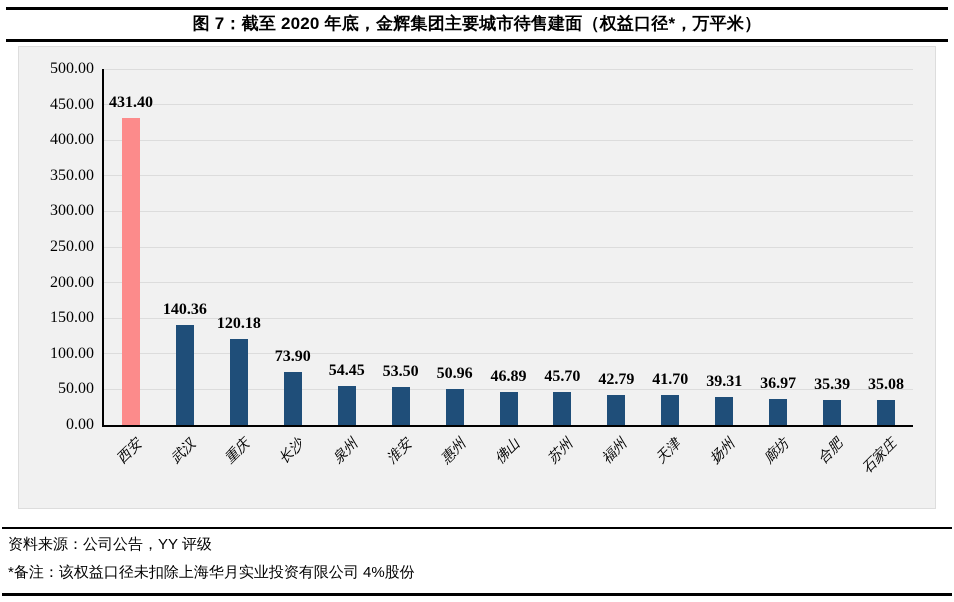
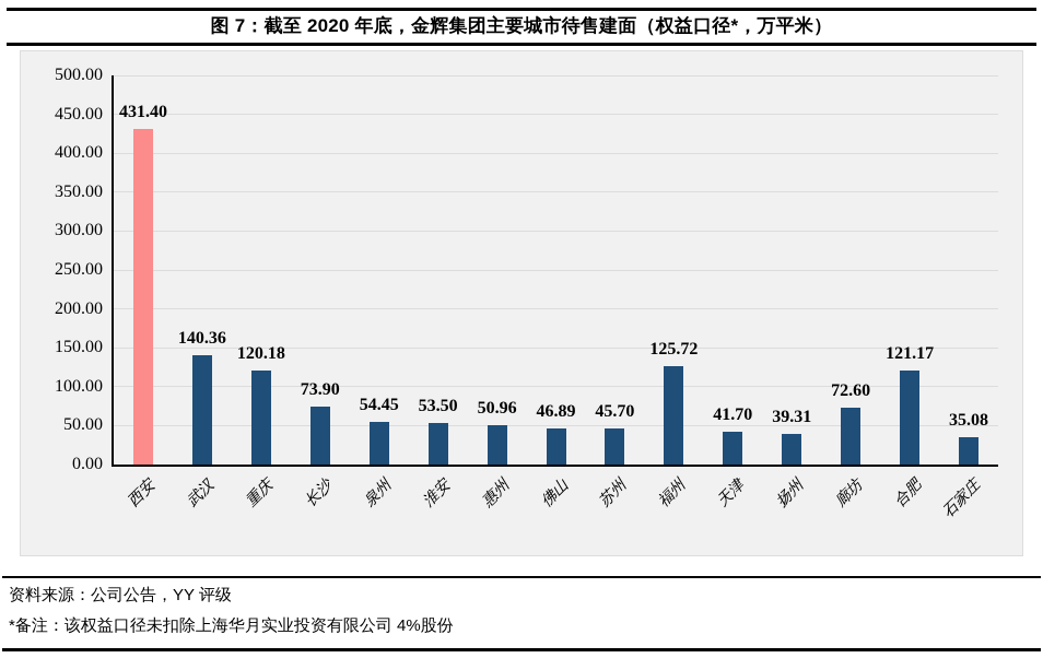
福州: 42.79 -> 125.72
廊坊: 36.97 -> 72.60
合肥: 35.39 -> 121.17
